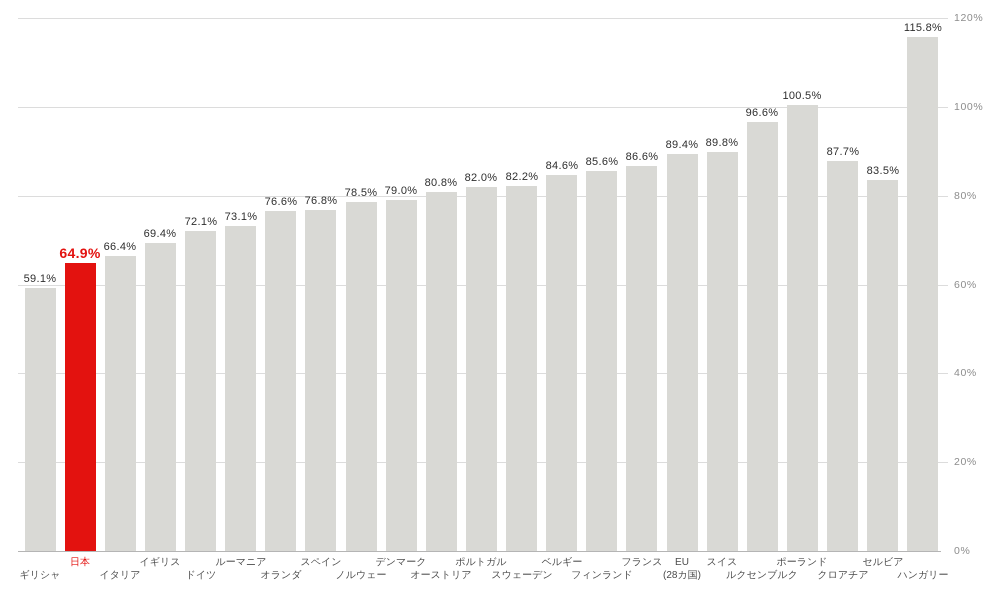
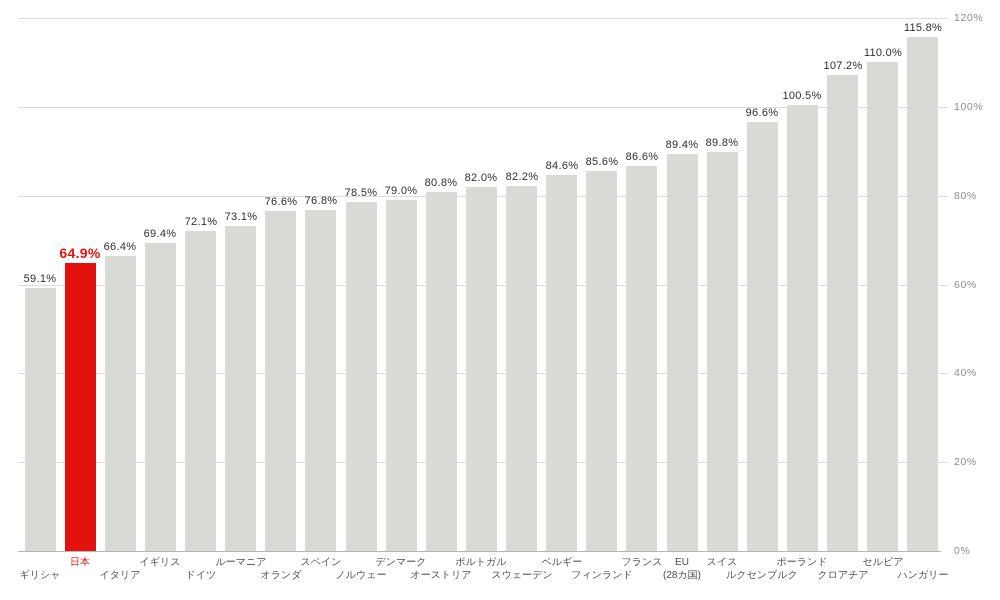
クロアチア: 87.7% -> 107.2%
セルビア: 83.5% -> 110.0%
